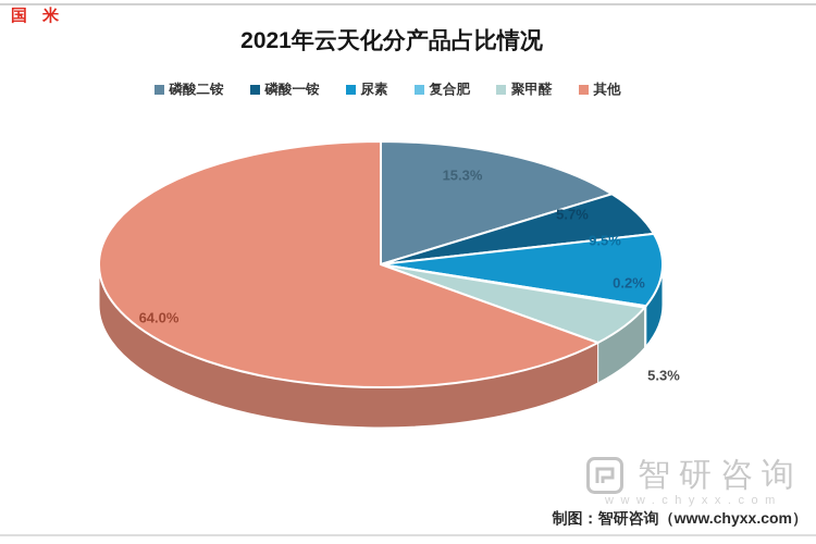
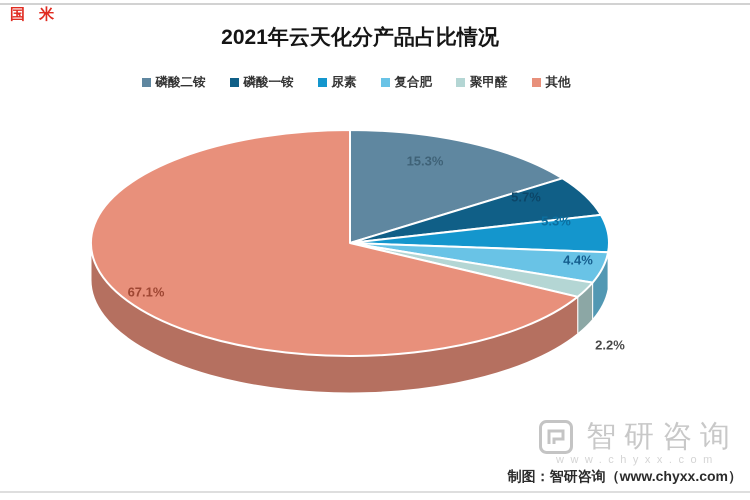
尿素: 9.5% -> 5.3%
复合肥: 0.2% -> 4.4%
聚甲醛: 5.3% -> 2.2%
其他: 64.0% -> 67.1%
